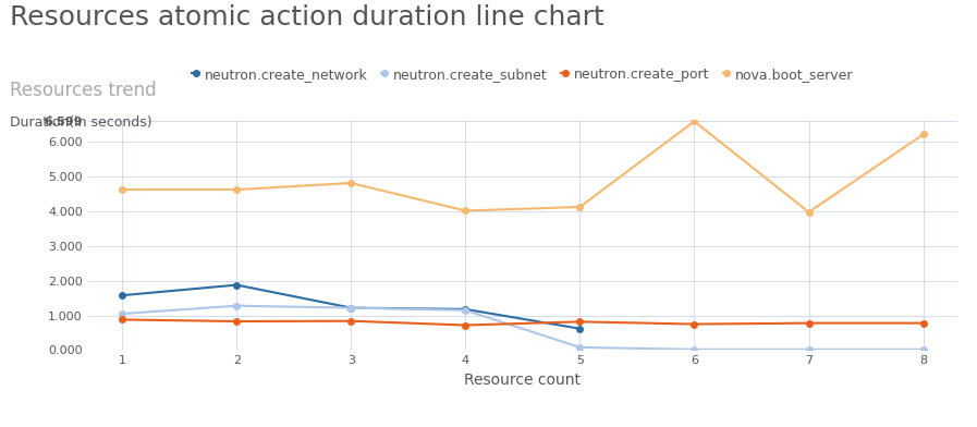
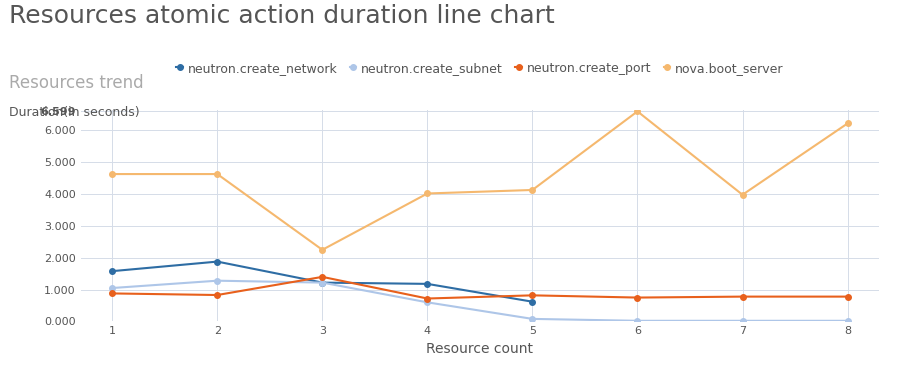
neutron.create_port/3: 0.84 -> 1.40
nova.boot_server/3: 4.82 -> 2.25
neutron.create_subnet/4: 1.15 -> 0.60
